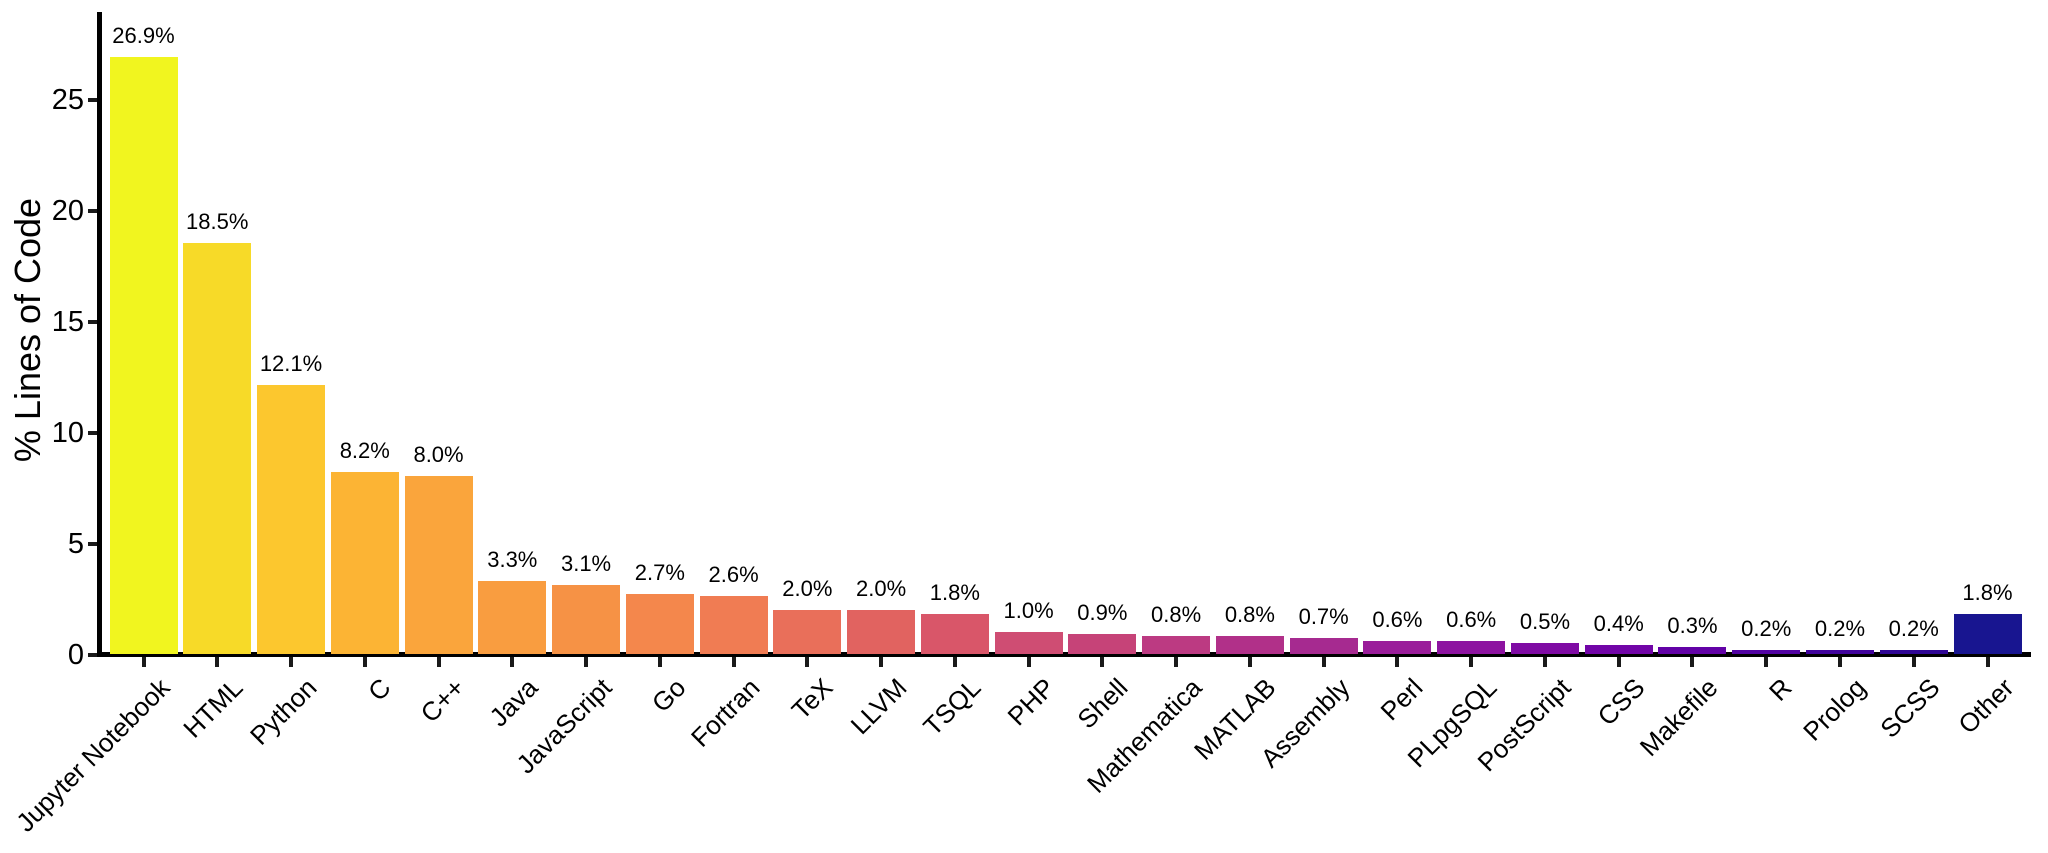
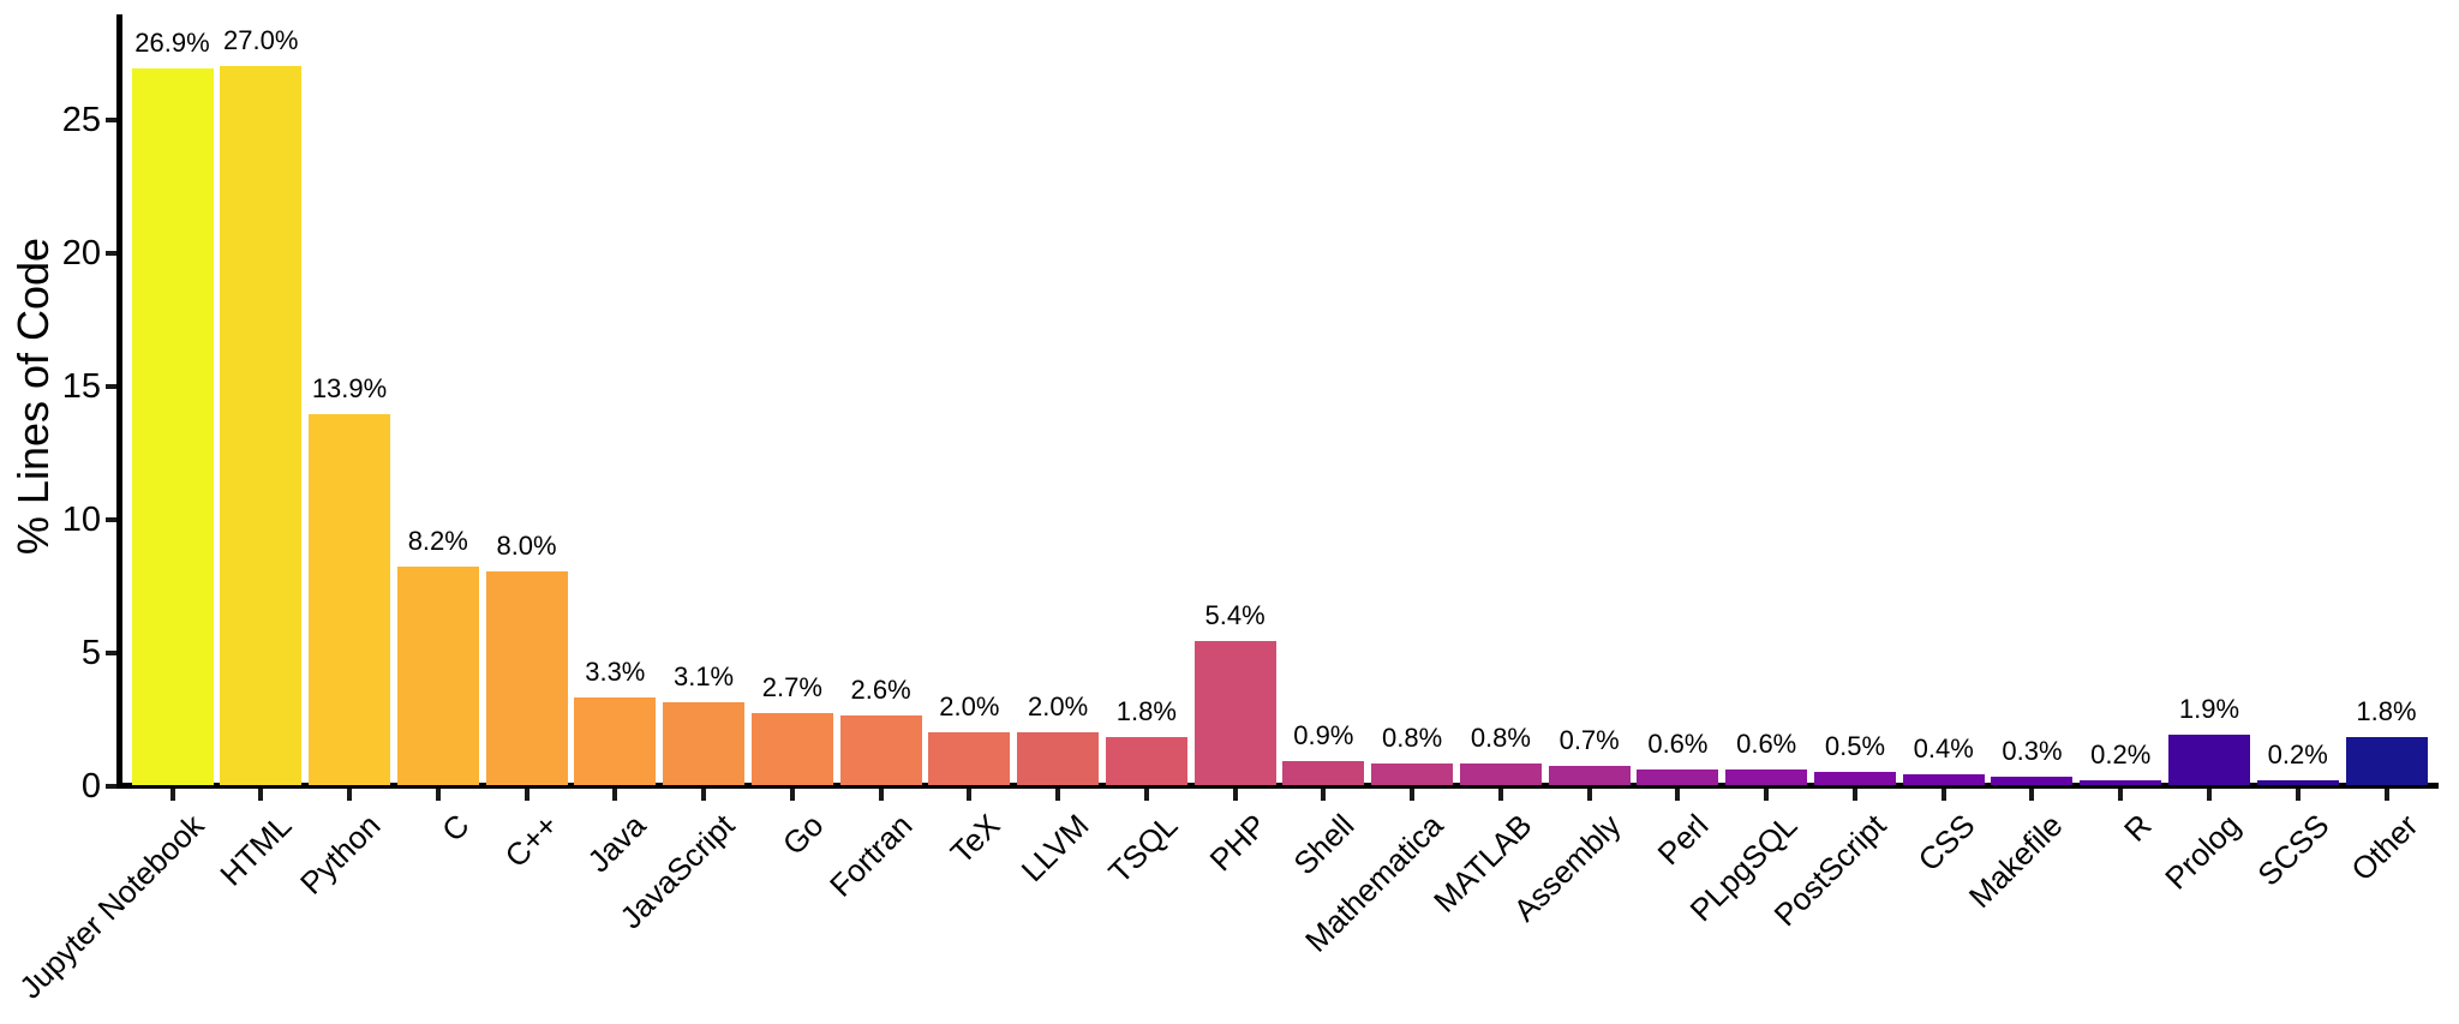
HTML: 18.5% -> 27.0%
Python: 12.1% -> 13.9%
PHP: 1.0% -> 5.4%
Prolog: 0.2% -> 1.9%
